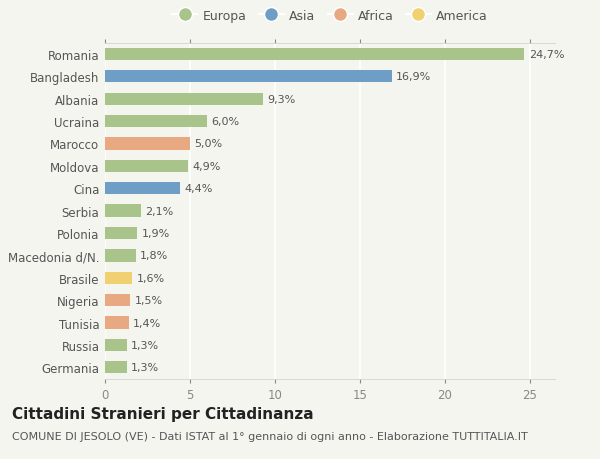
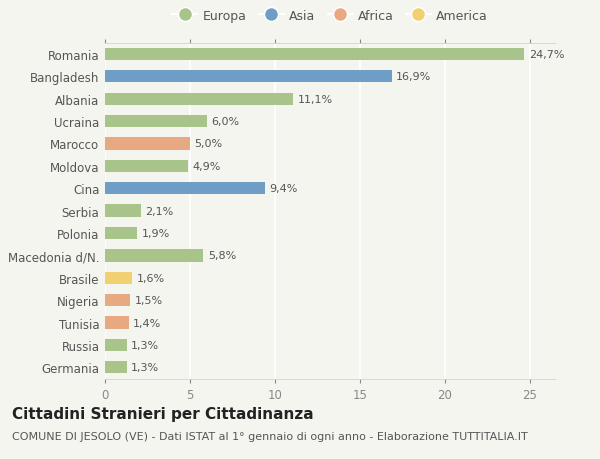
Albania: 9,3% -> 11,1%
Cina: 4,4% -> 9,4%
Macedonia d/N.: 1,8% -> 5,8%
